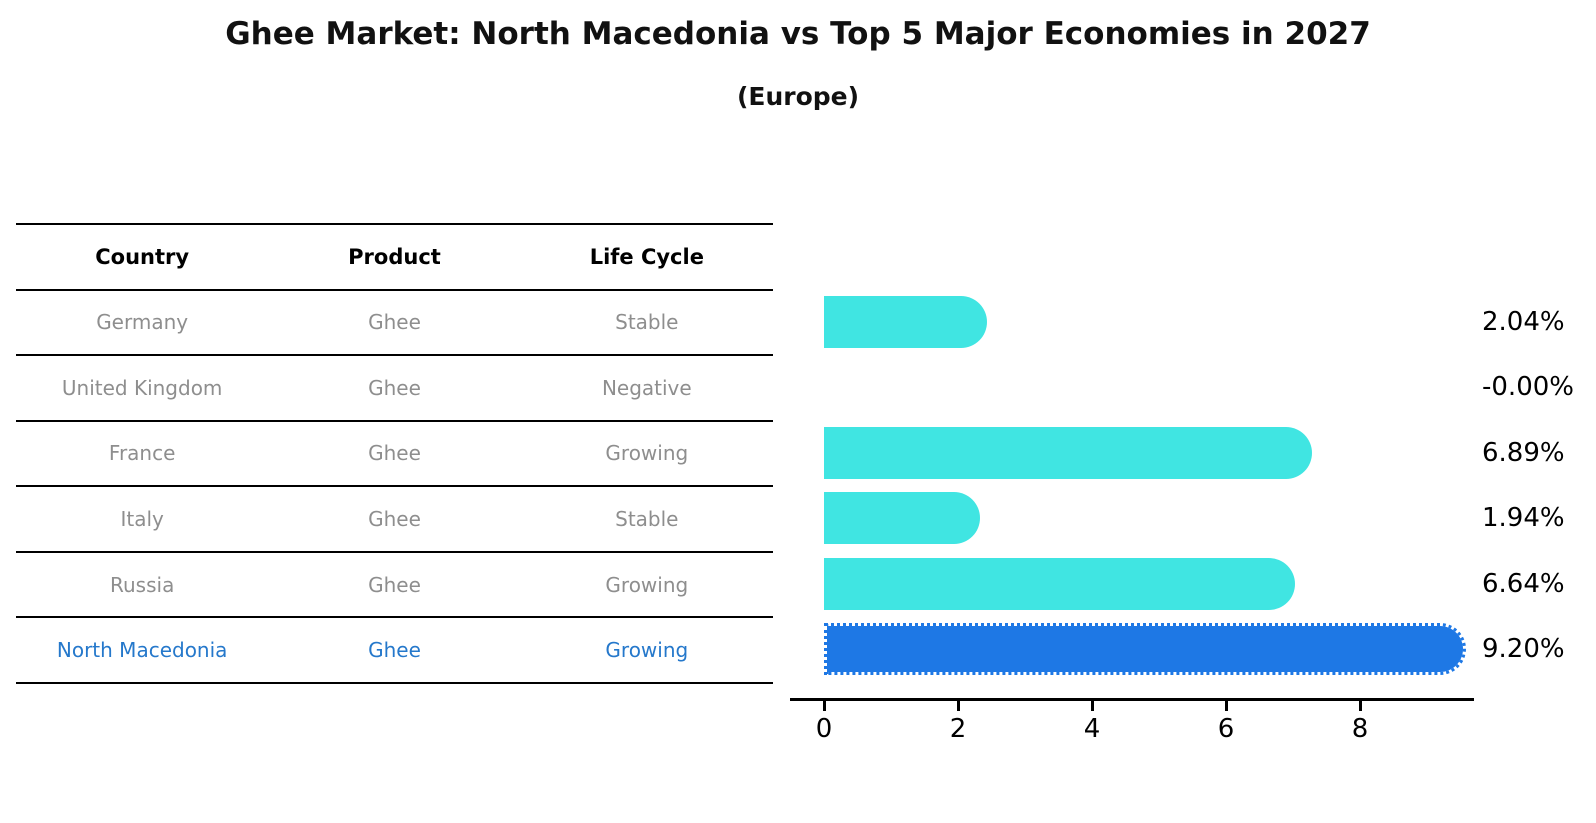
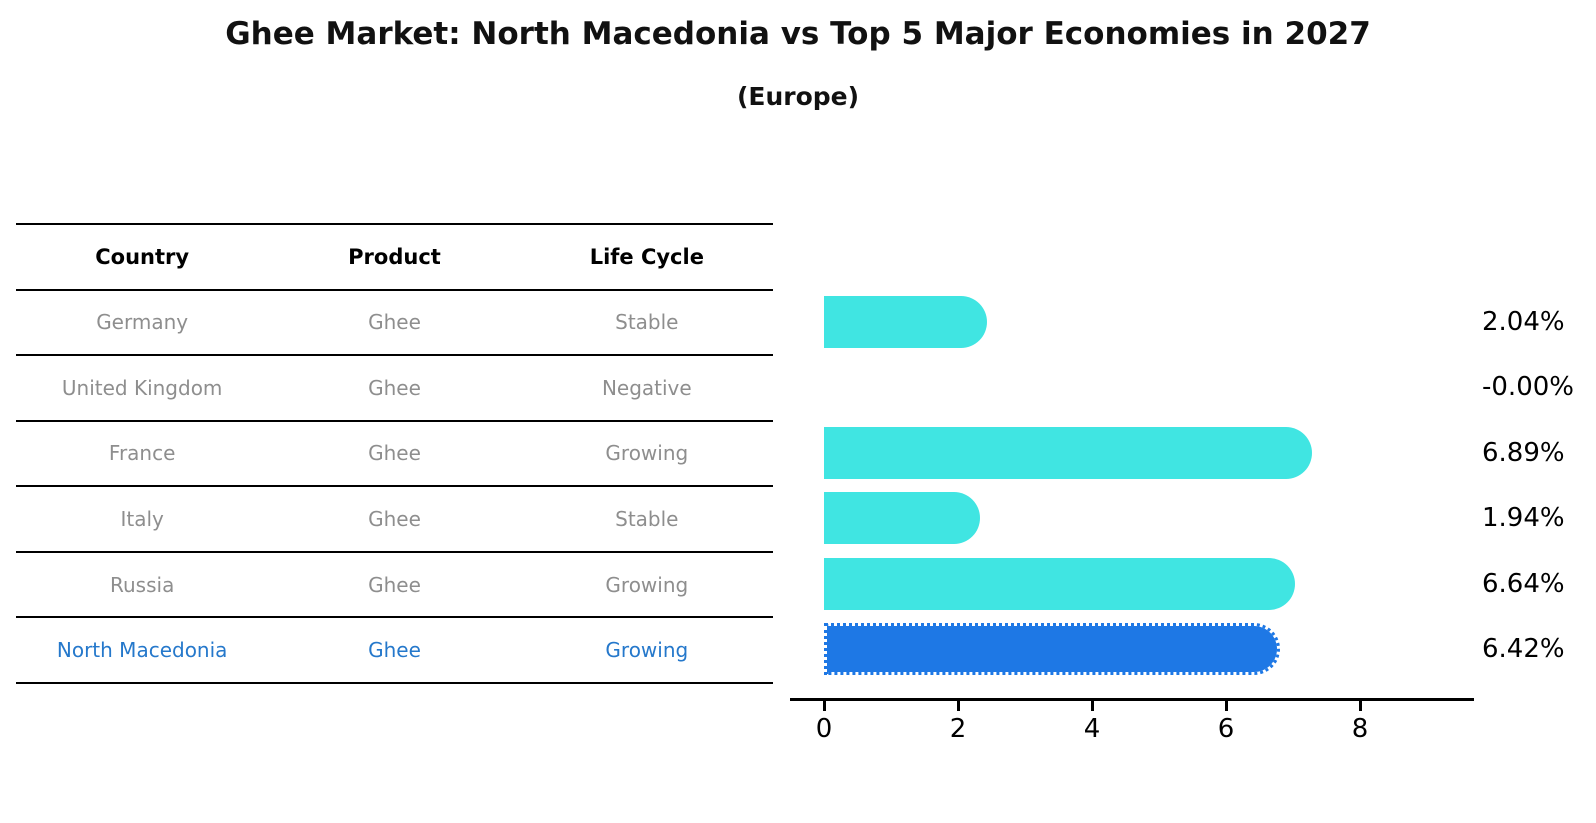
North Macedonia: 9.20% -> 6.42%
